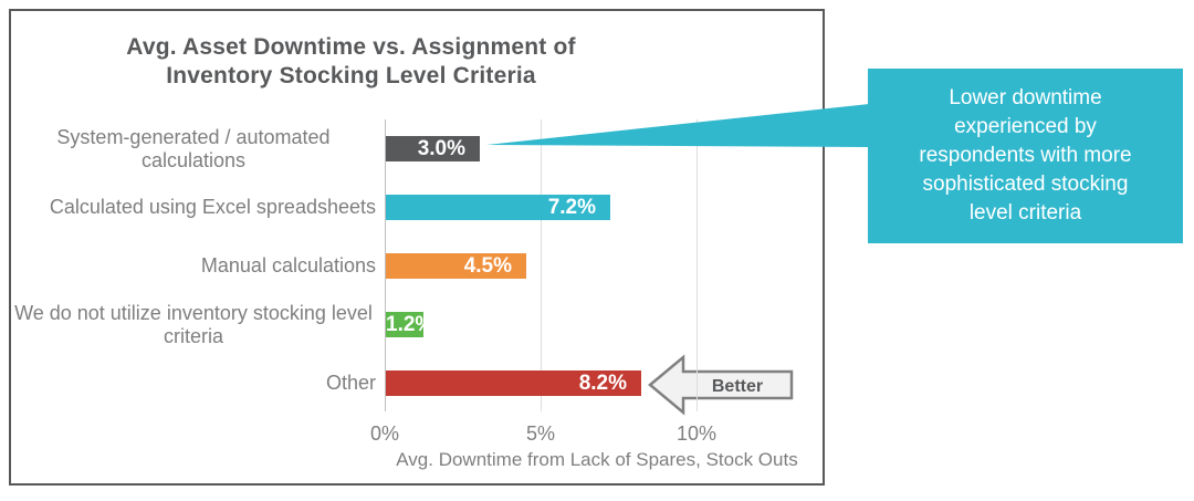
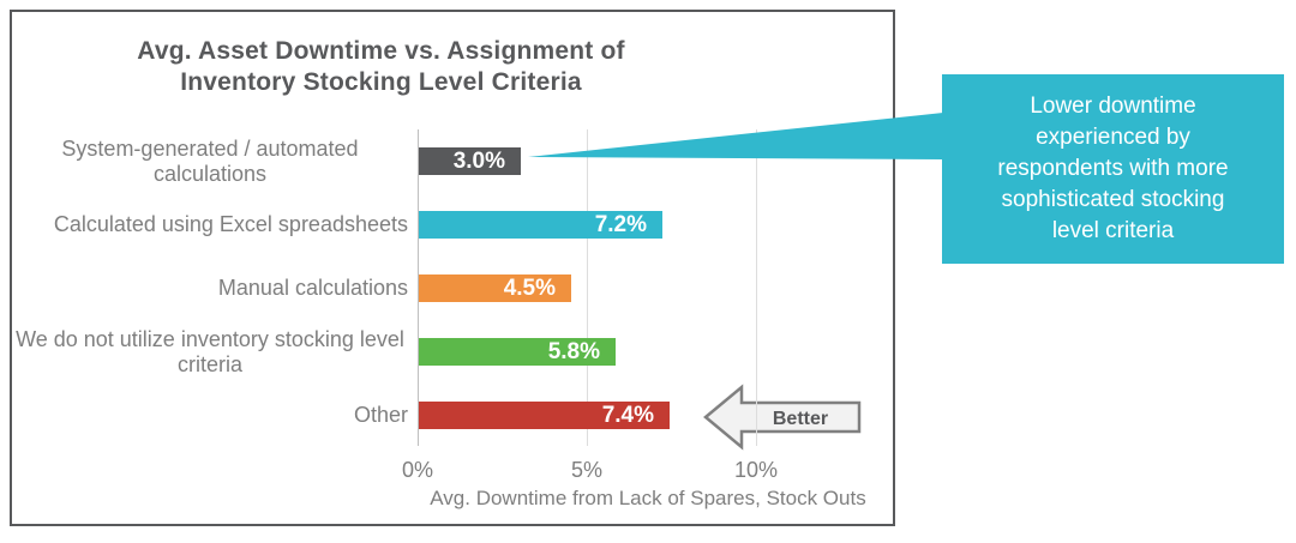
We do not utilize inventory stocking level criteria: 1.2% -> 5.8%
Other: 8.2% -> 7.4%
